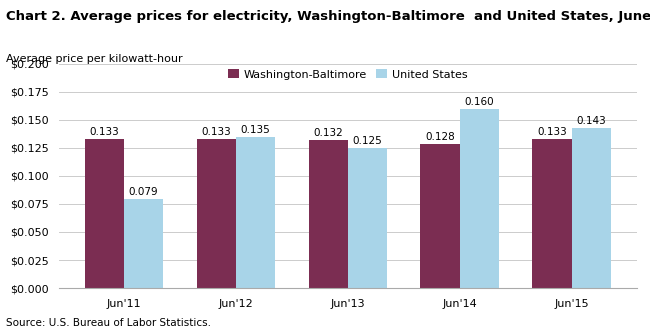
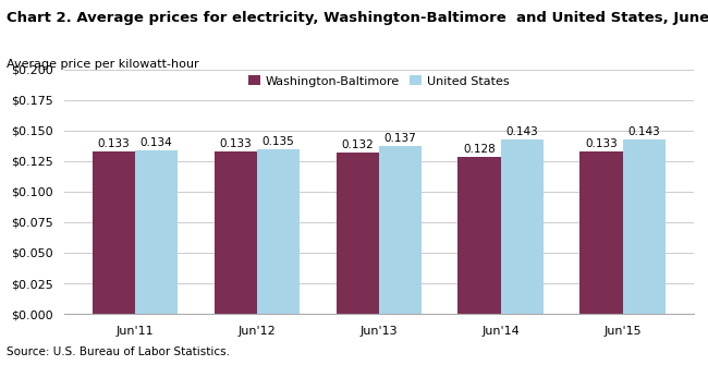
United States/Jun'11: 0.079 -> 0.134
United States/Jun'13: 0.125 -> 0.137
United States/Jun'14: 0.160 -> 0.143
